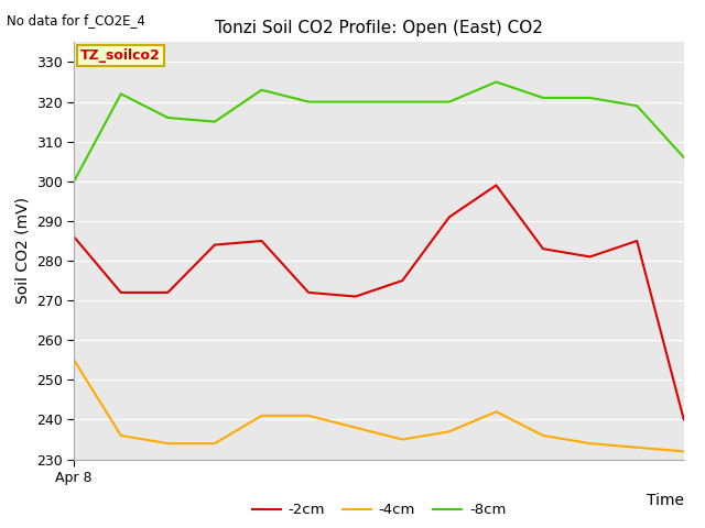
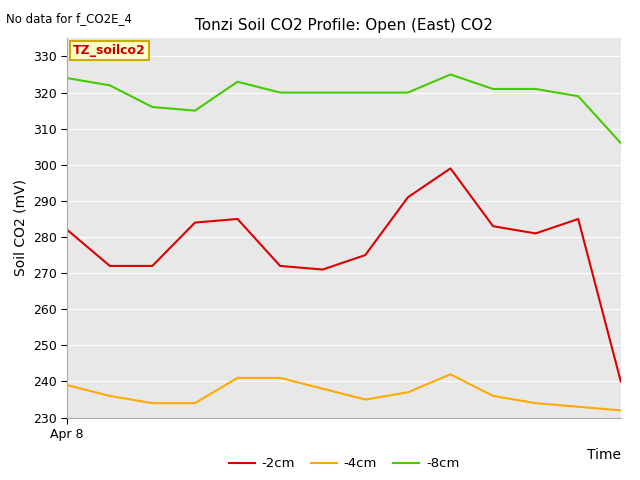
-2cm/Apr 8: 286 -> 282
-4cm/Apr 8: 255 -> 239
-8cm/Apr 8: 300 -> 324
